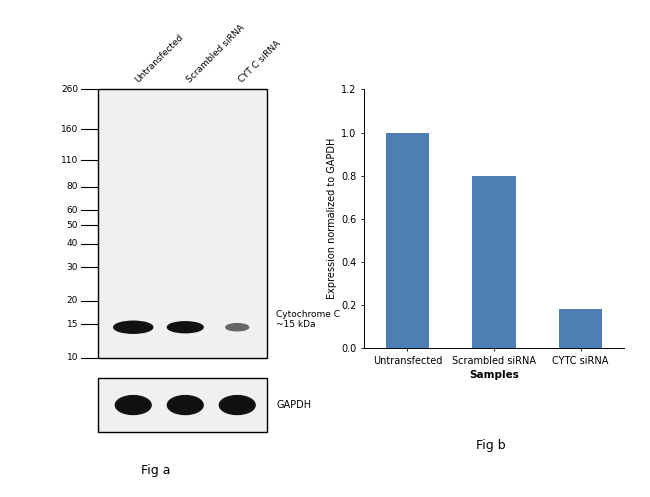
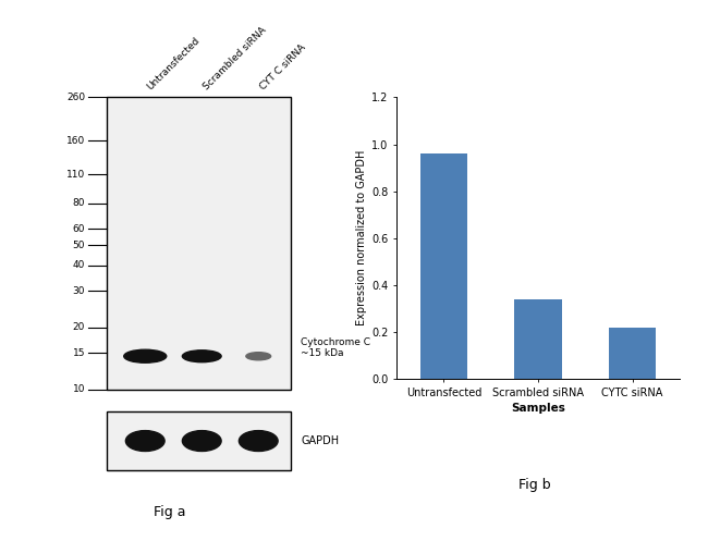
Untransfected: 1.00 -> 0.96
Scrambled siRNA: 0.80 -> 0.34
CYTC siRNA: 0.18 -> 0.22
